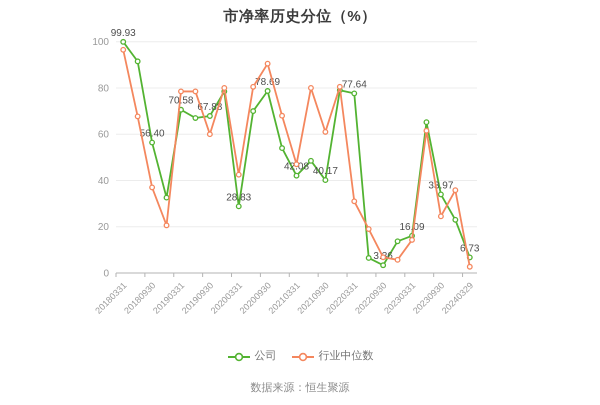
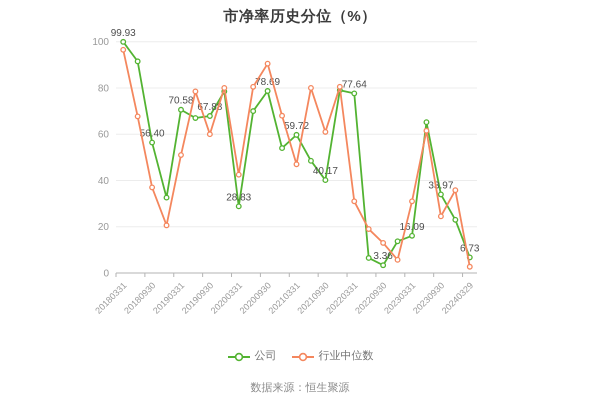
行业中位数/20190331: 78 -> 51
公司/20210331: 42.08 -> 59.72
行业中位数/20220930: 7 -> 13
行业中位数/20230331: 14 -> 31
